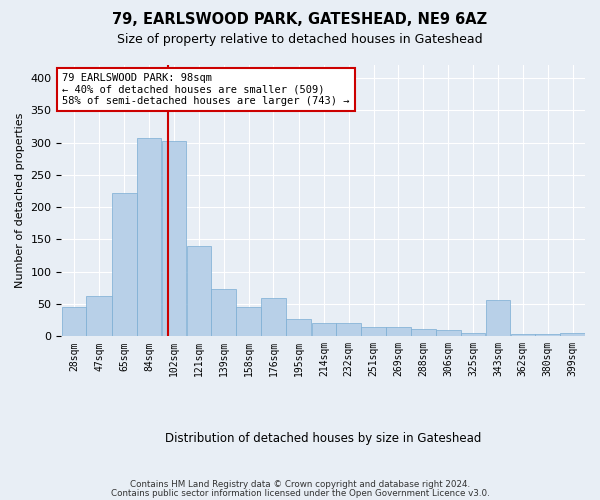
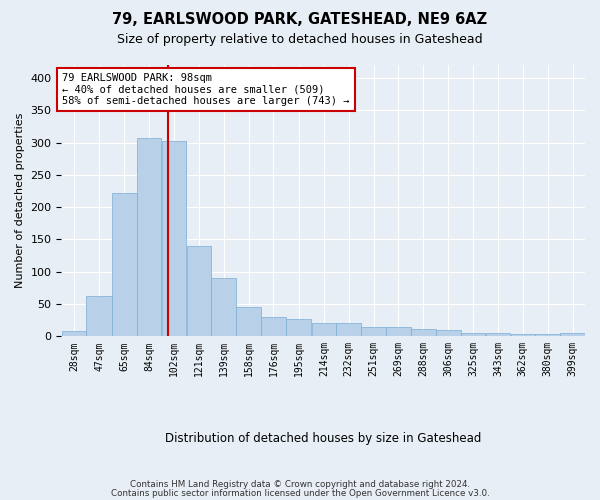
28sqm: 46 -> 8
139sqm: 74 -> 90
176sqm: 60 -> 30
343sqm: 56 -> 5
